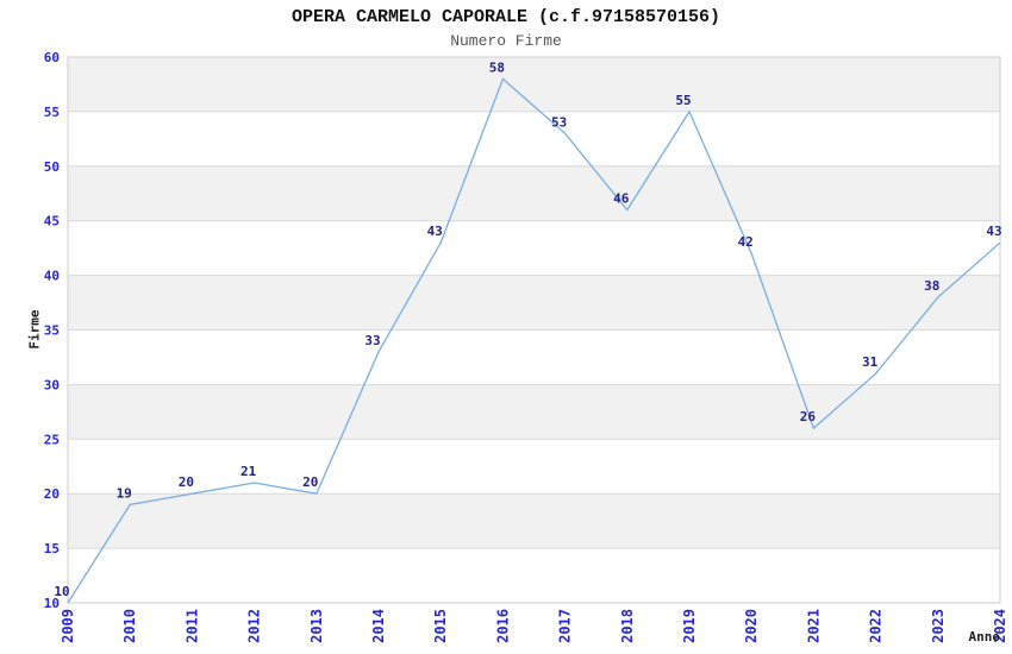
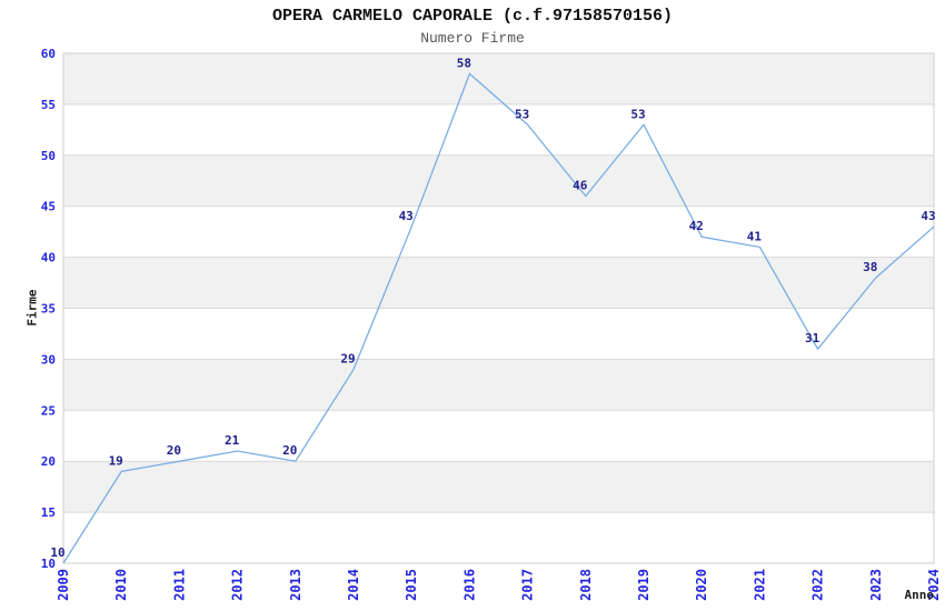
2014: 33 -> 29
2019: 55 -> 53
2021: 26 -> 41
